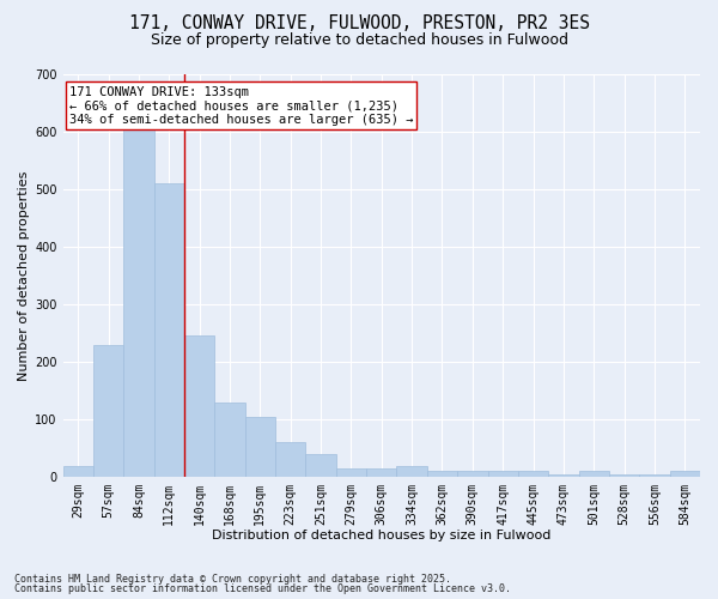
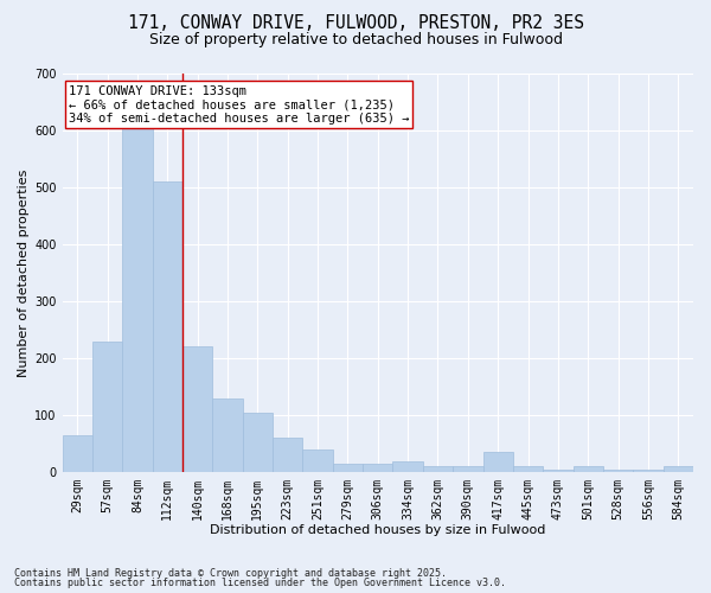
29sqm: 20 -> 65
140sqm: 245 -> 220
417sqm: 10 -> 35
